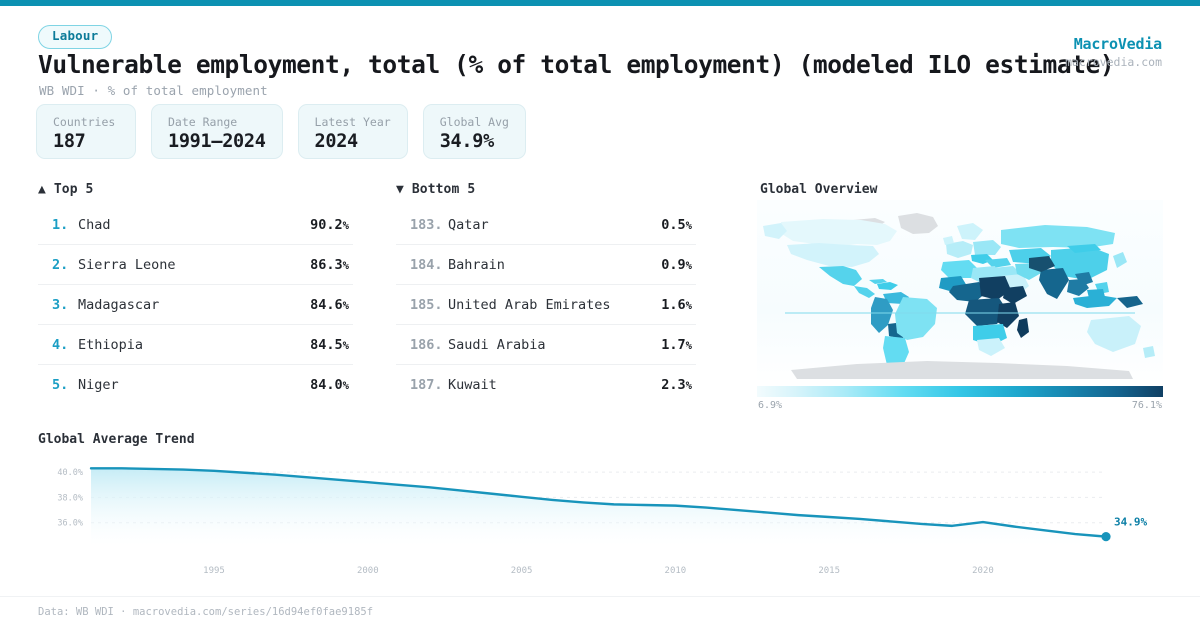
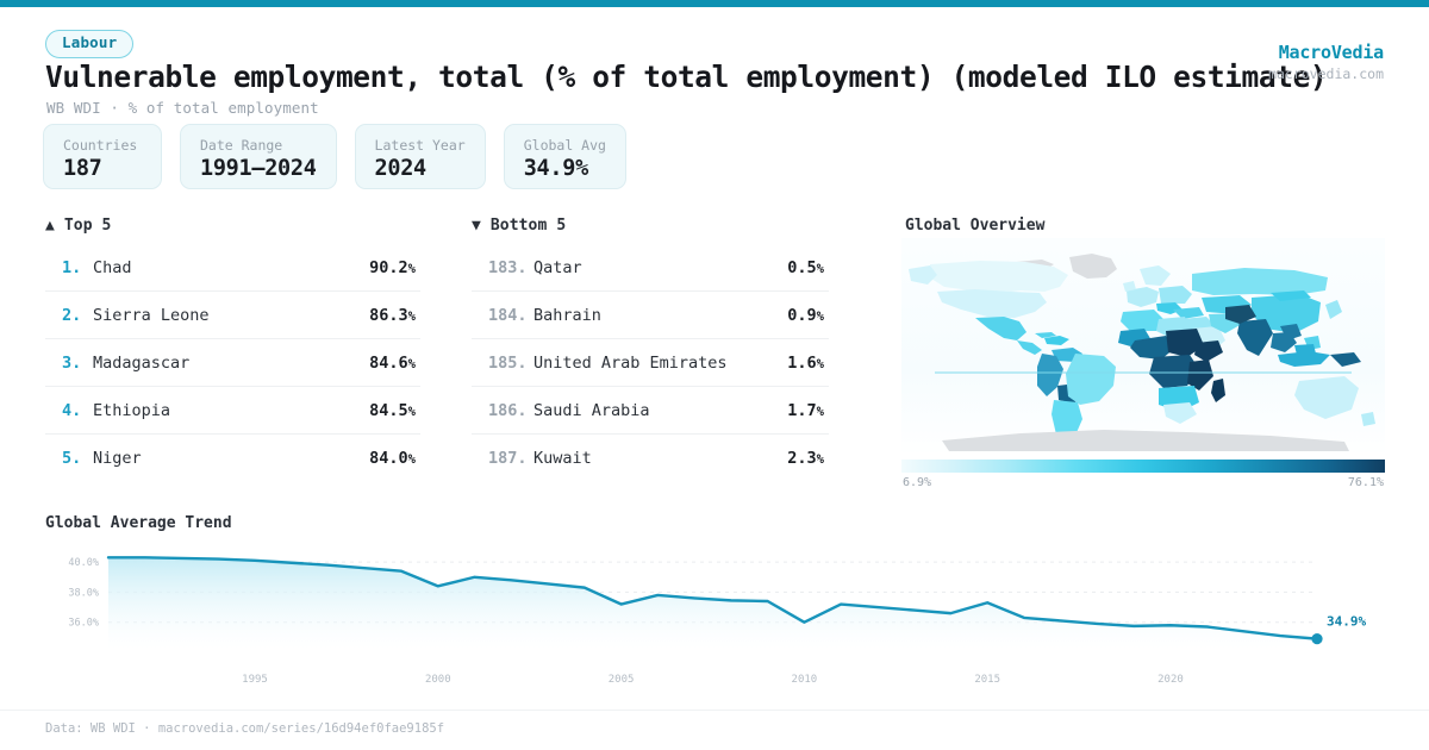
2000: 39.2% -> 38.4%
2005: 38.0% -> 37.2%
2010: 37.4% -> 36.0%
2015: 36.5% -> 37.3%
2020: 36.0% -> 35.8%
